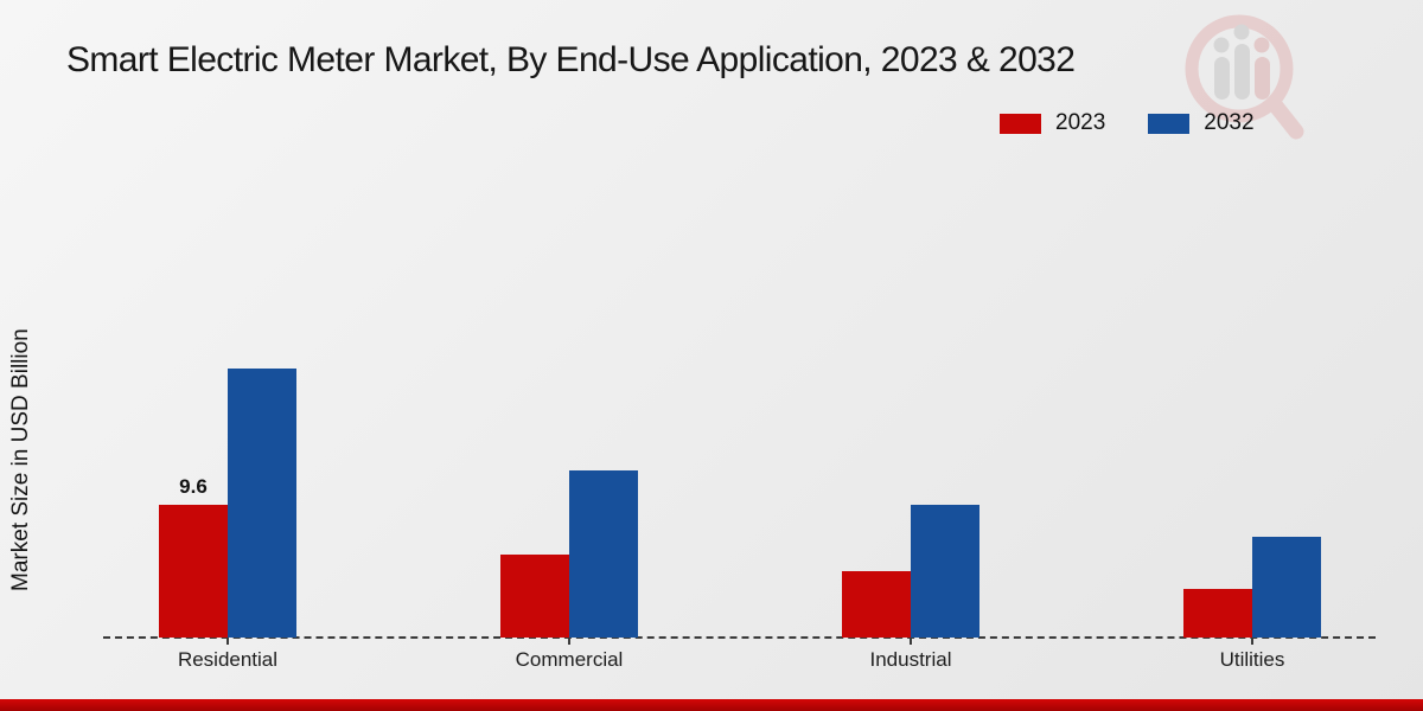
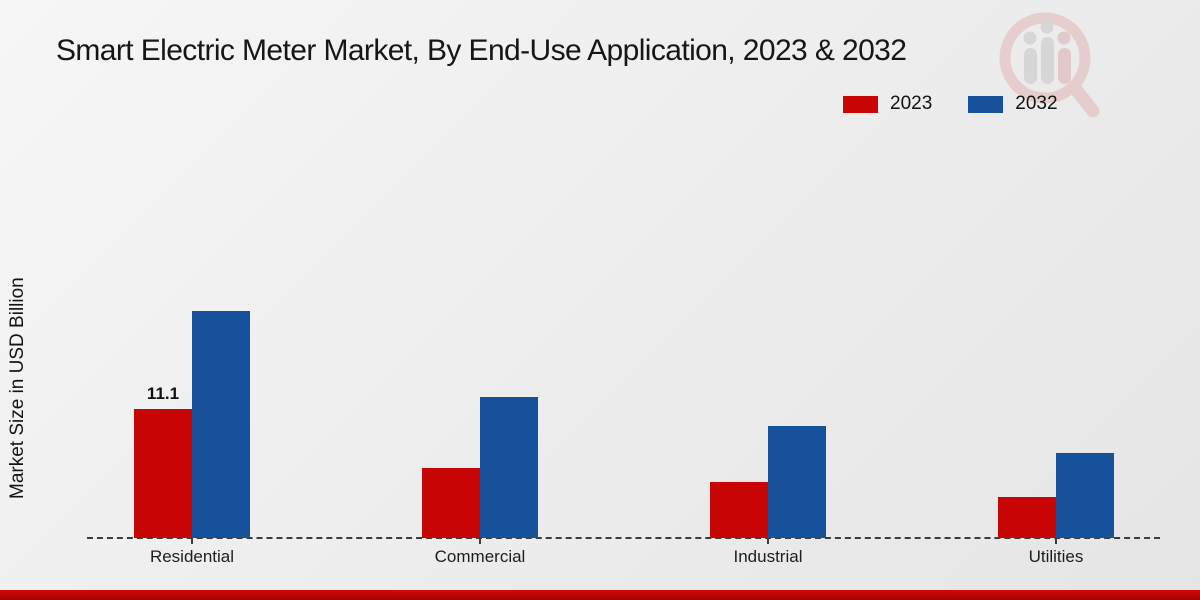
2023/Residential: 9.6 -> 11.1
